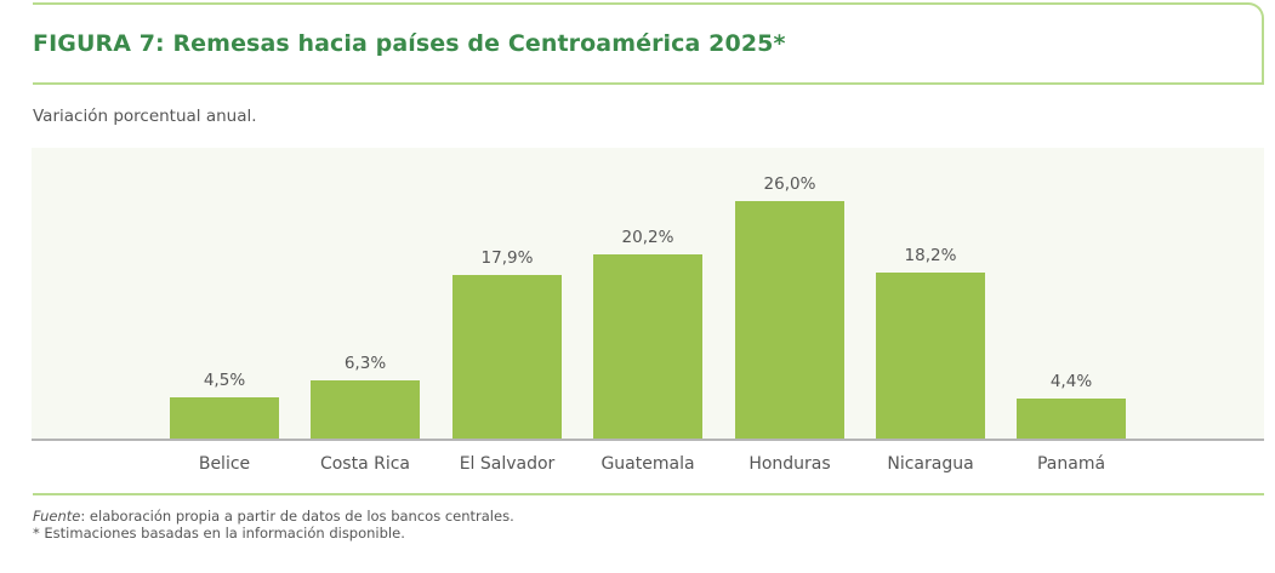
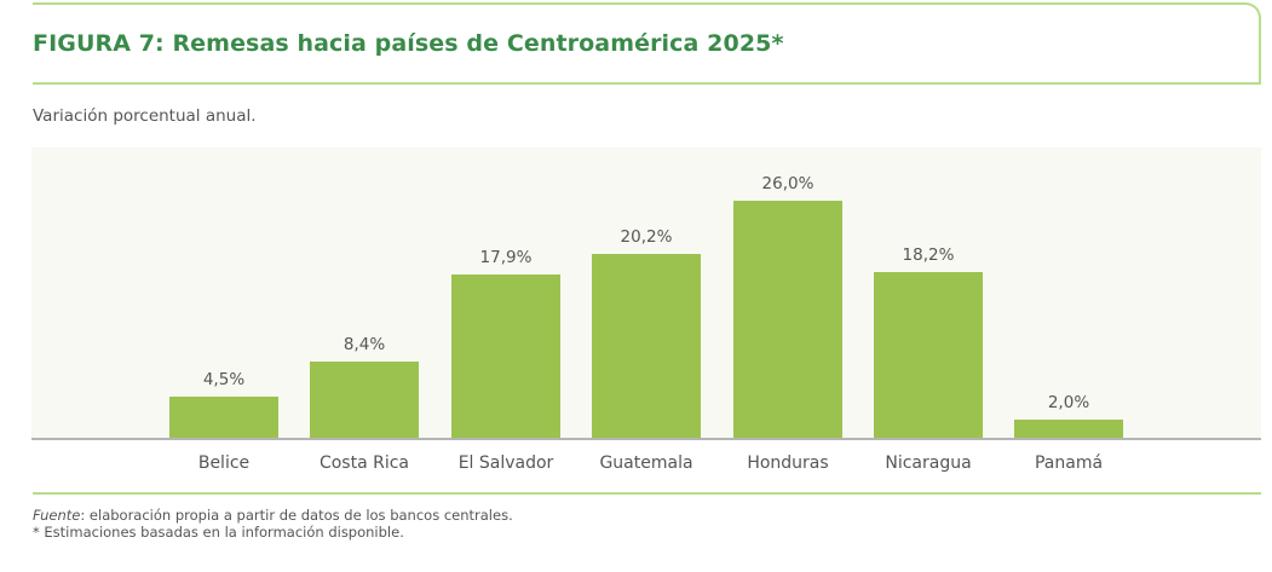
Costa Rica: 6,3% -> 8,4%
Panamá: 4,4% -> 2,0%
